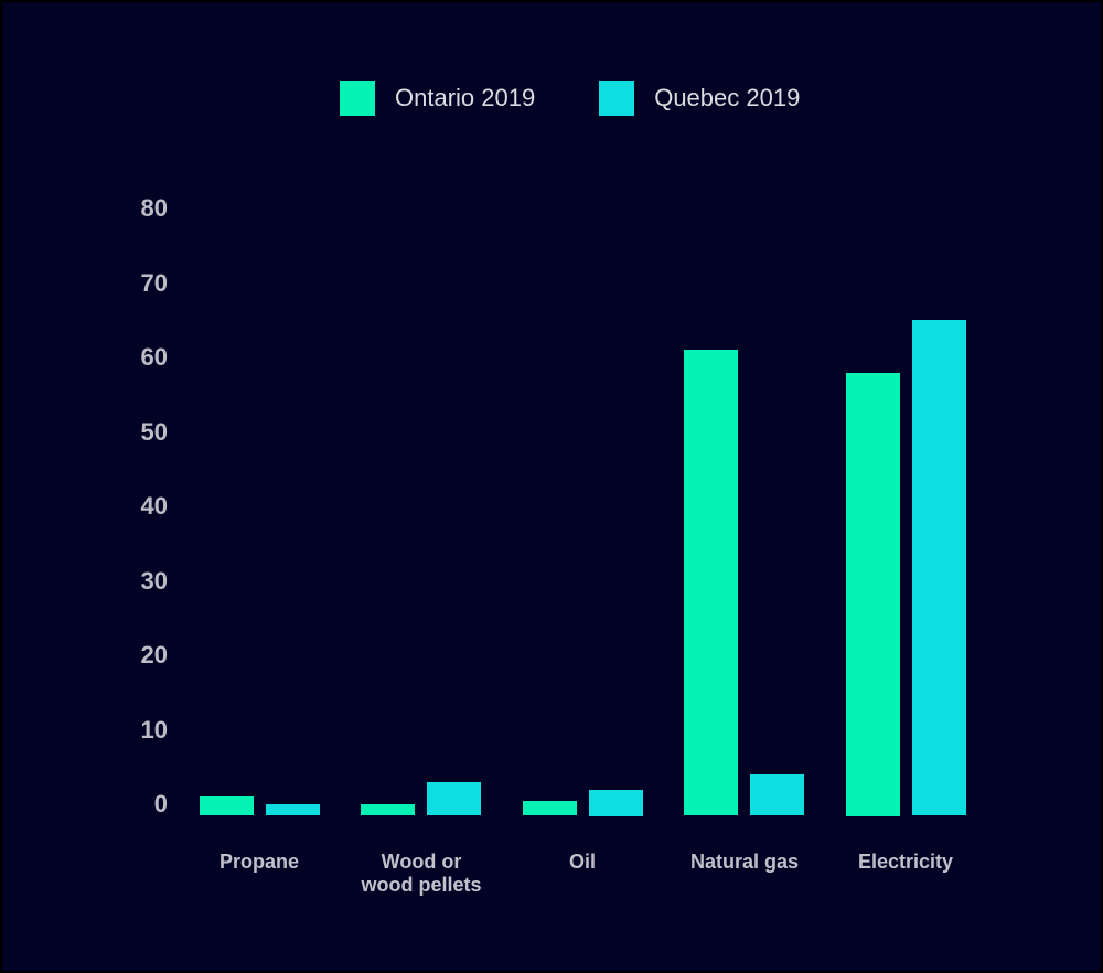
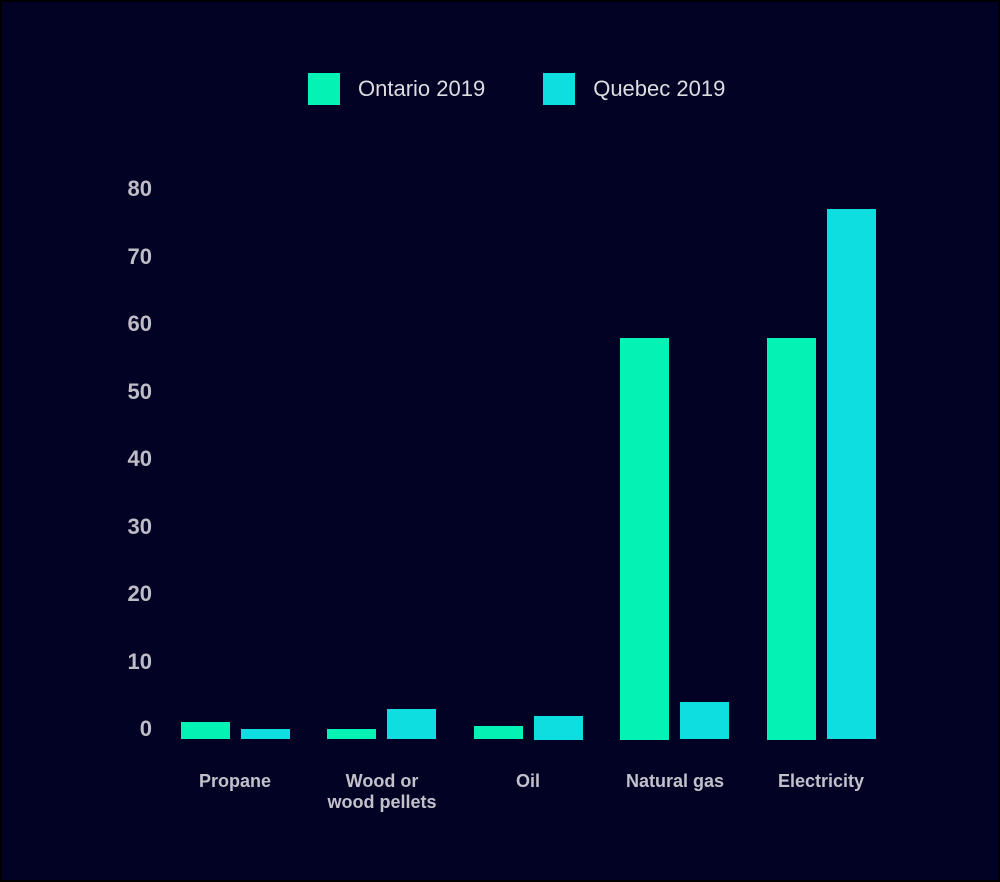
Ontario 2019/Natural gas: 61 -> 58
Quebec 2019/Electricity: 65 -> 77
